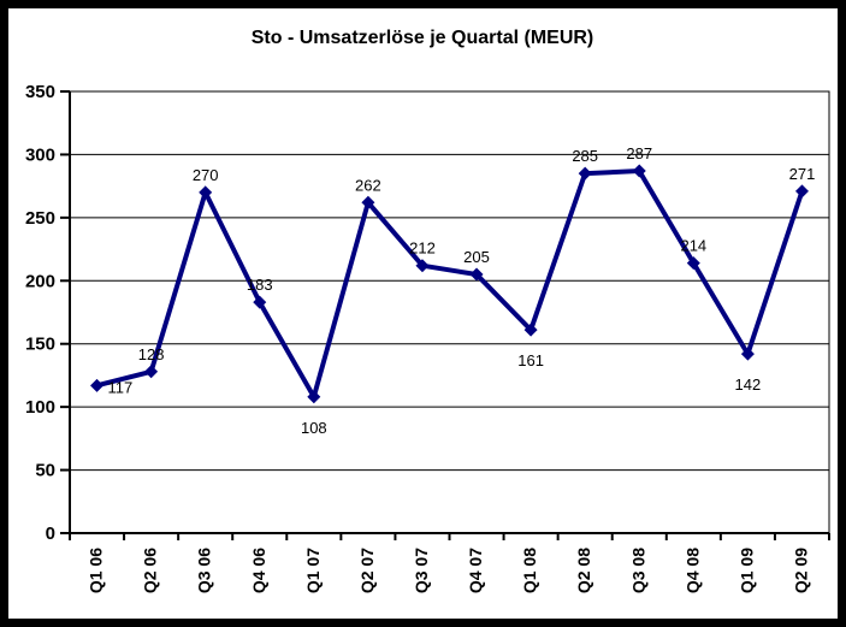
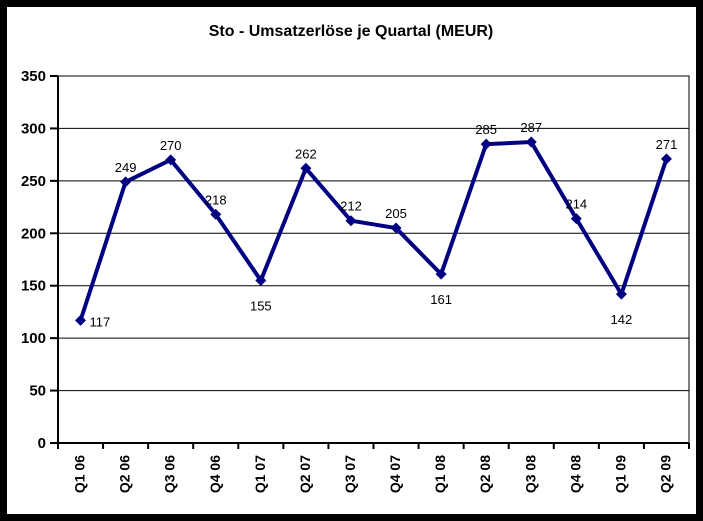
Q2 06: 128 -> 249
Q4 06: 183 -> 218
Q1 07: 108 -> 155
